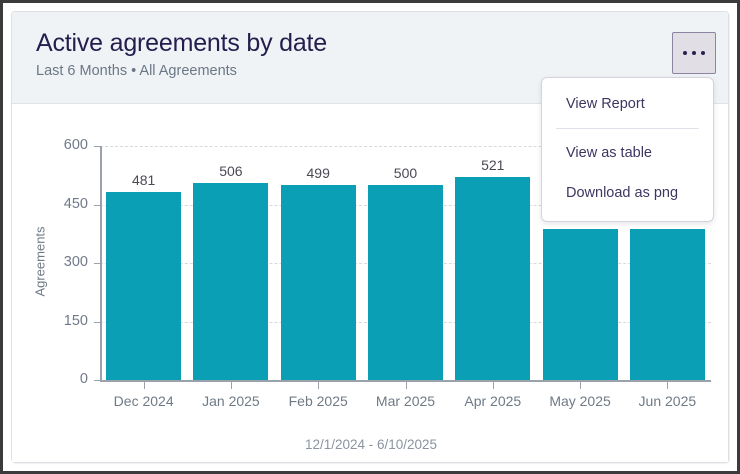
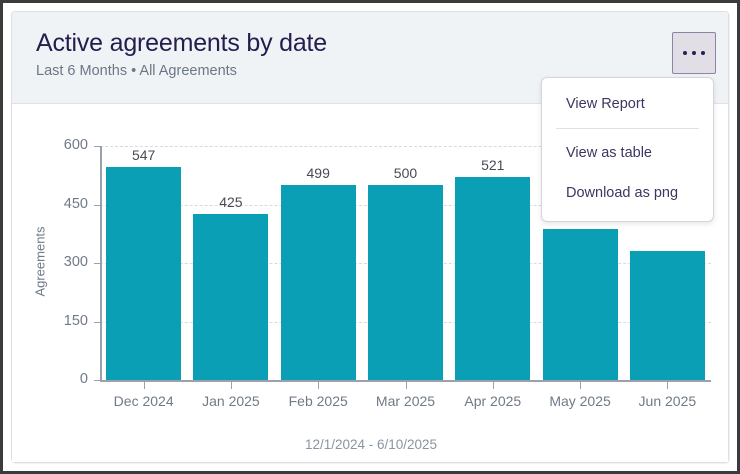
Dec 2024: 481 -> 547
Jan 2025: 506 -> 425
Jun 2025: 390 -> 330
